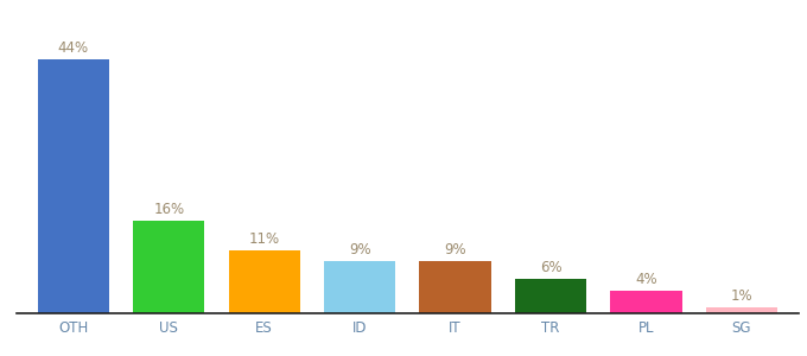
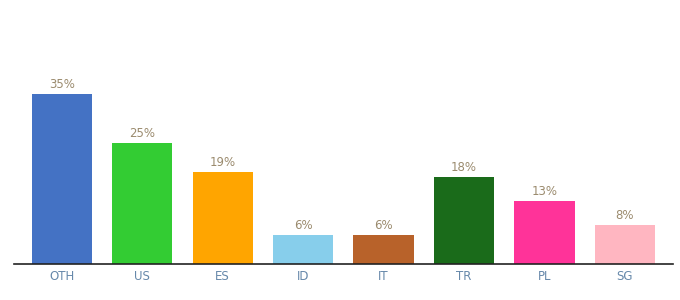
OTH: 44% -> 35%
US: 16% -> 25%
ES: 11% -> 19%
ID: 9% -> 6%
IT: 9% -> 6%
TR: 6% -> 18%
PL: 4% -> 13%
SG: 1% -> 8%
